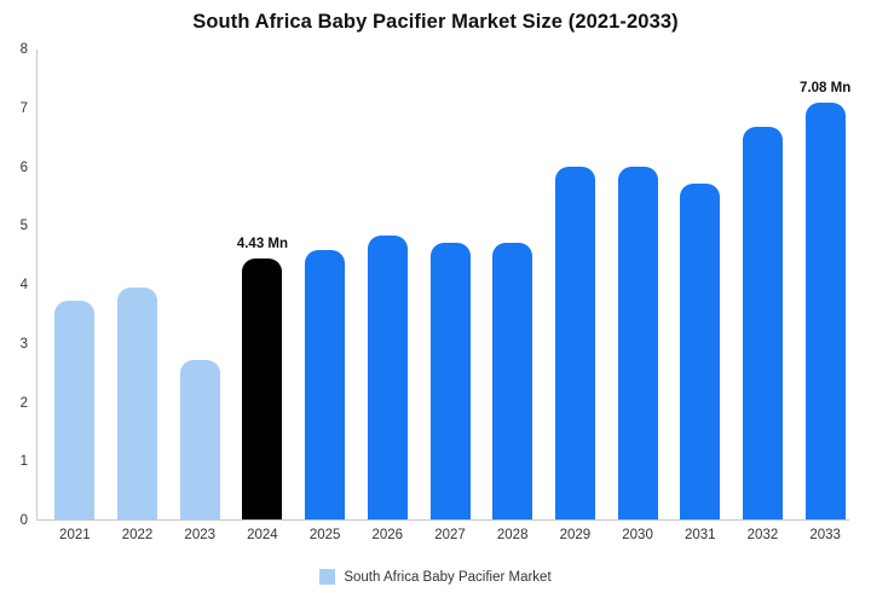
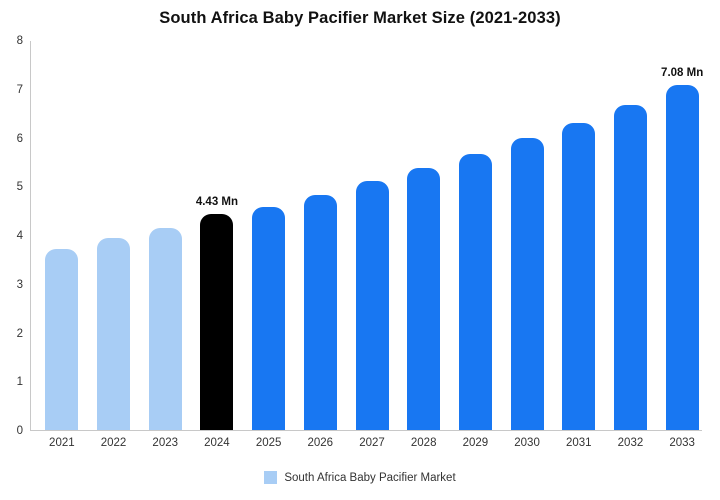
2023: 2.7 -> 4.2
2027: 4.7 -> 5.1
2028: 4.7 -> 5.4
2029: 6.0 -> 5.7
2031: 5.7 -> 6.3
